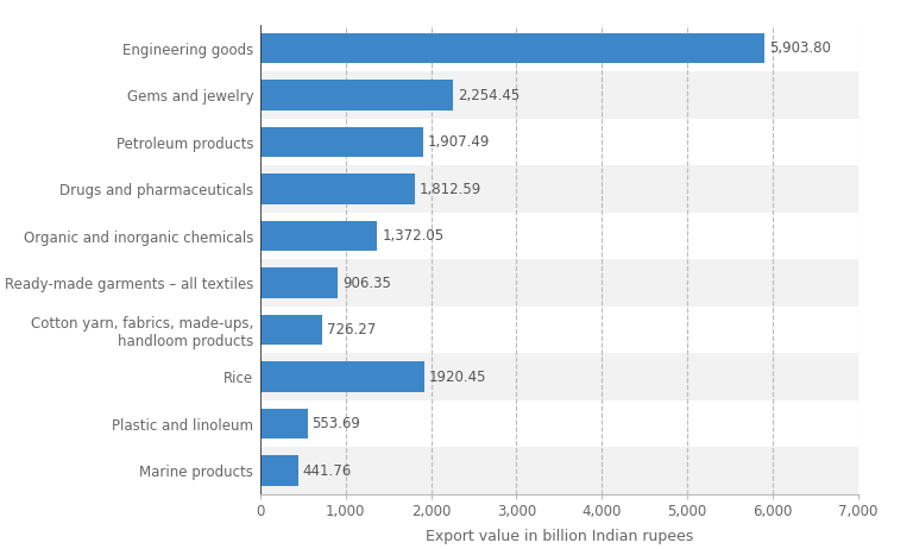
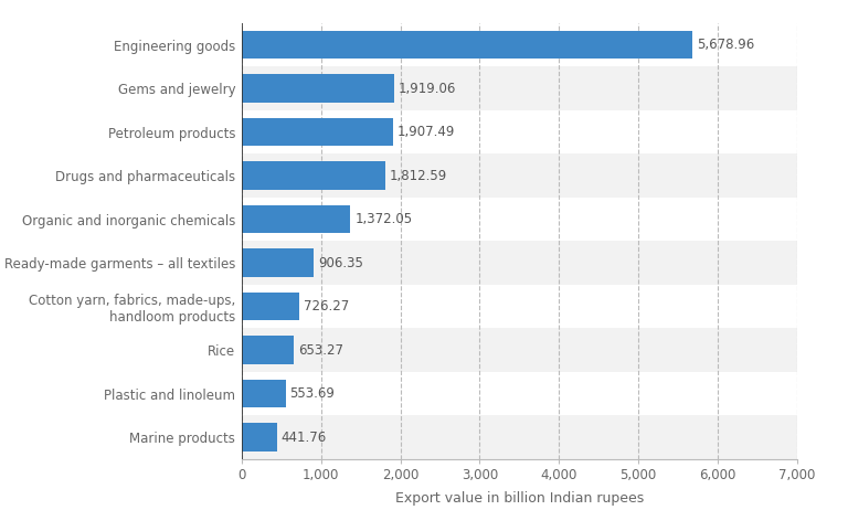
Engineering goods: 5,903.80 -> 5,678.96
Gems and jewelry: 2,254.45 -> 1,919.06
Rice: 1920.45 -> 653.27
